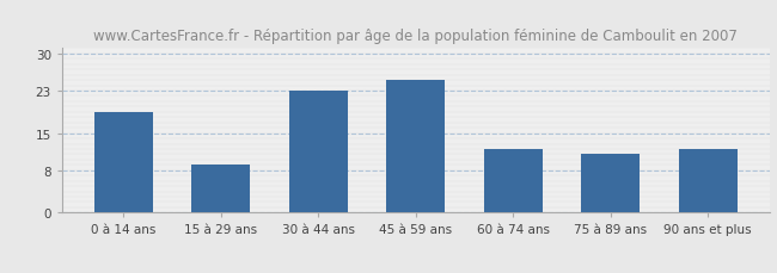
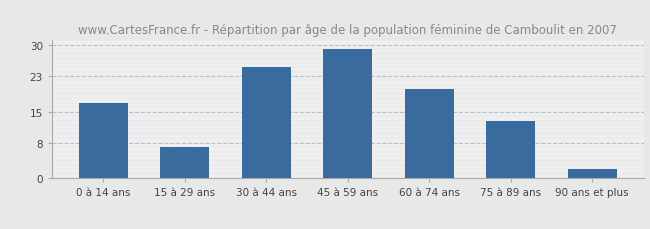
0 à 14 ans: 19 -> 17
15 à 29 ans: 9 -> 7
30 à 44 ans: 23 -> 25
45 à 59 ans: 25 -> 29
60 à 74 ans: 12 -> 20
75 à 89 ans: 11 -> 13
90 ans et plus: 12 -> 2
